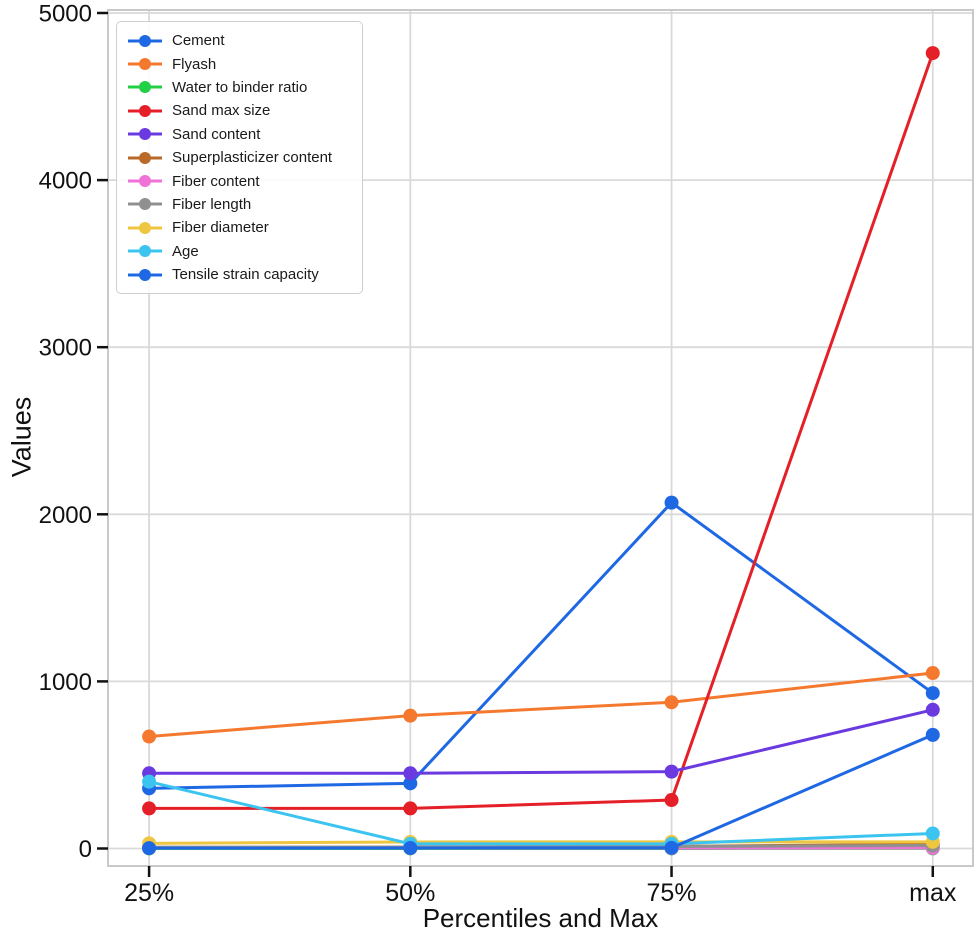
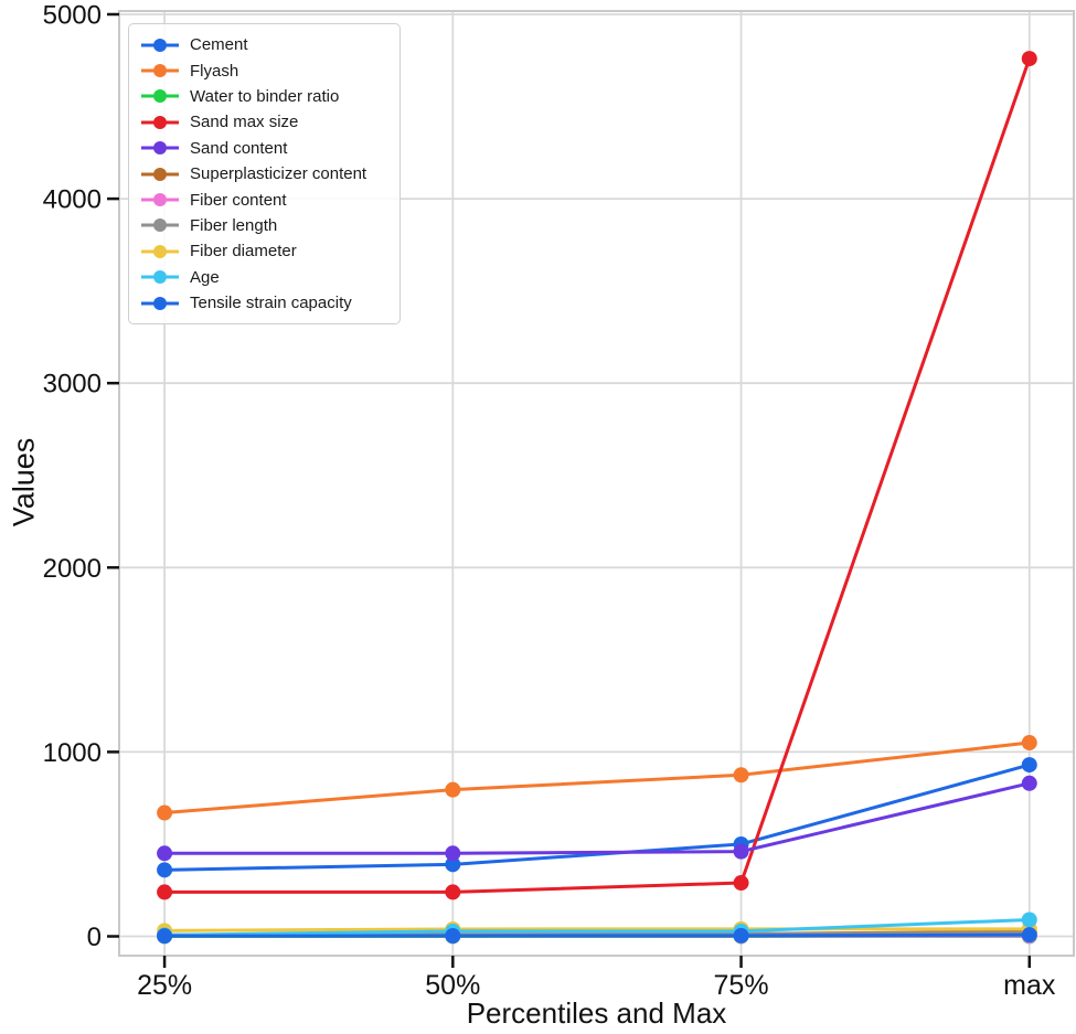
Age/25%: 400 -> 10
Cement/75%: 2070 -> 500
Tensile strain capacity/max: 680 -> 10
